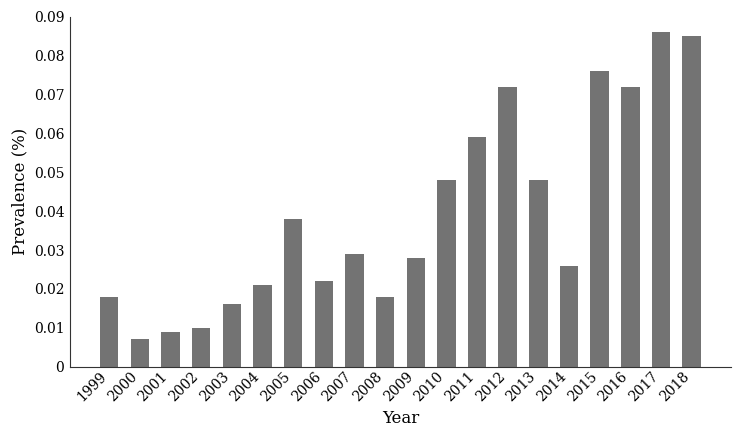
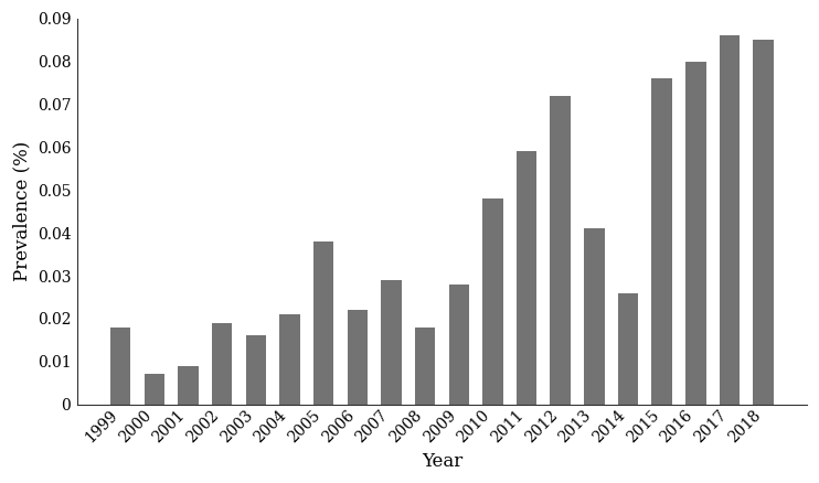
2002: 0.010 -> 0.019
2013: 0.048 -> 0.041
2016: 0.072 -> 0.080
